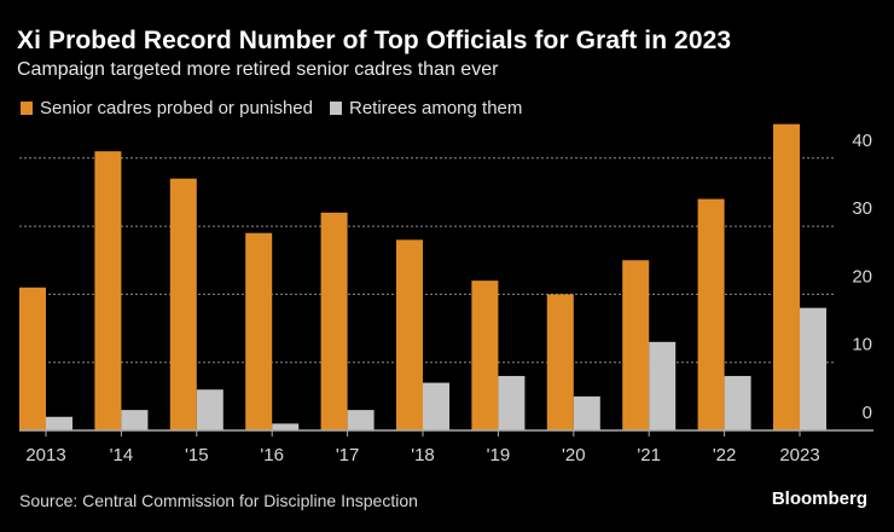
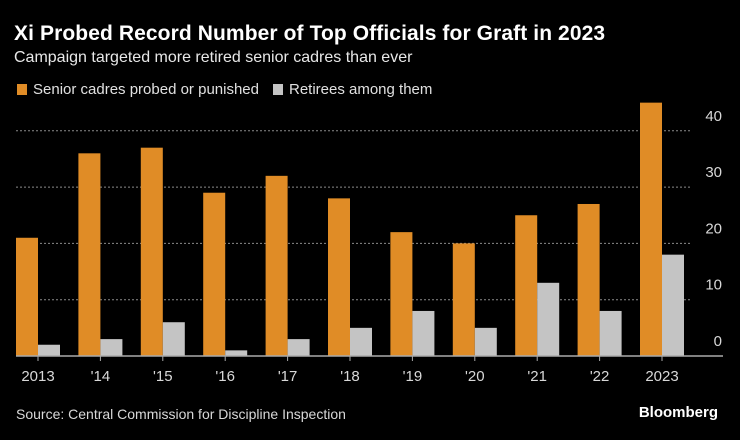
Senior cadres probed or punished/'14: 41 -> 36
Retirees among them/'18: 7 -> 5
Senior cadres probed or punished/'22: 34 -> 27
